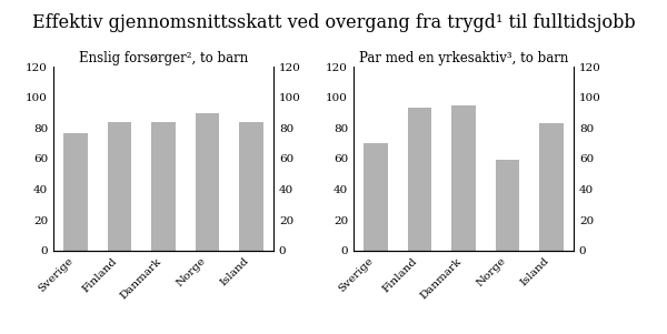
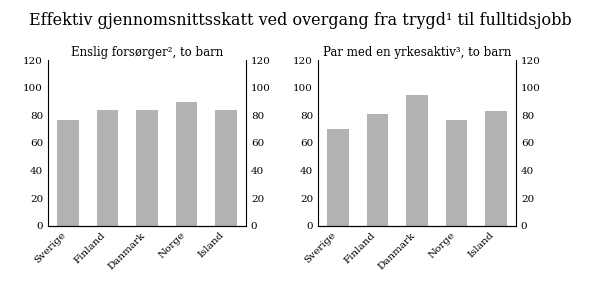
Par med en yrkesaktiv³, to barn/Finland: 93 -> 81
Par med en yrkesaktiv³, to barn/Norge: 59 -> 77
